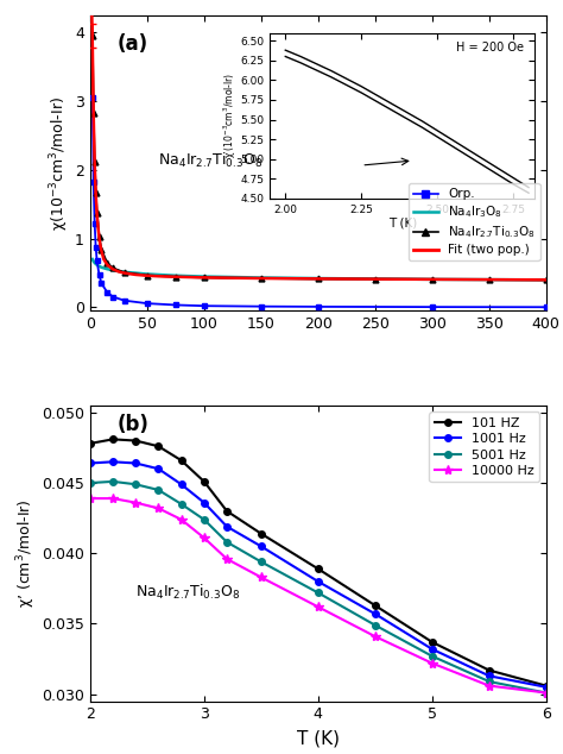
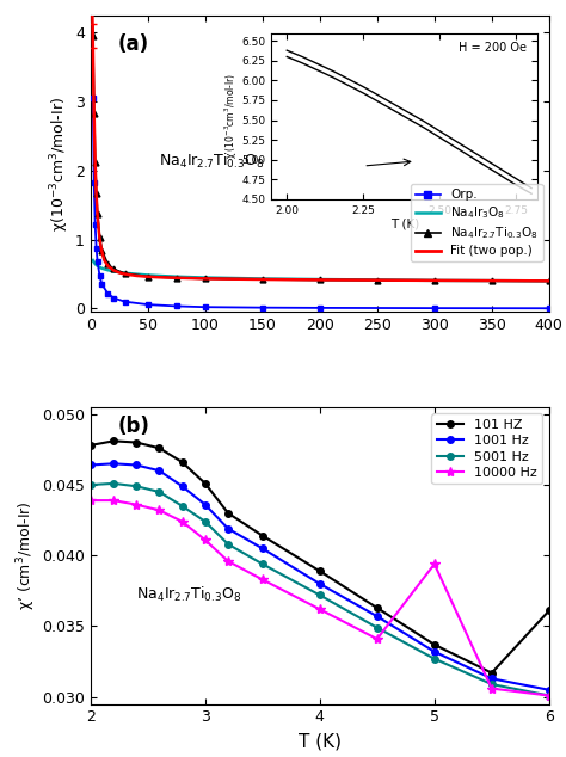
10000 Hz/5: 0.0322 -> 0.0394
101 HZ/6: 0.0306 -> 0.0361
